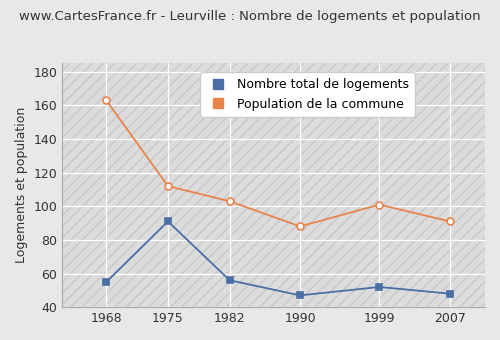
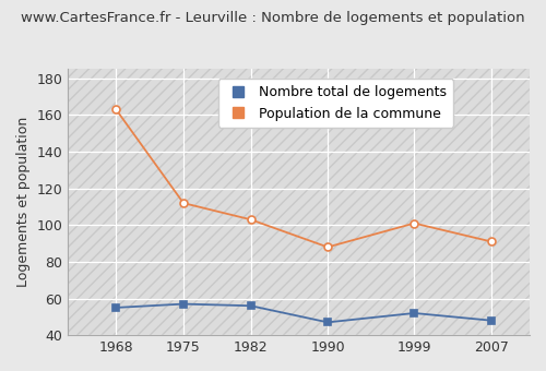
Nombre total de logements/1975: 91 -> 57
